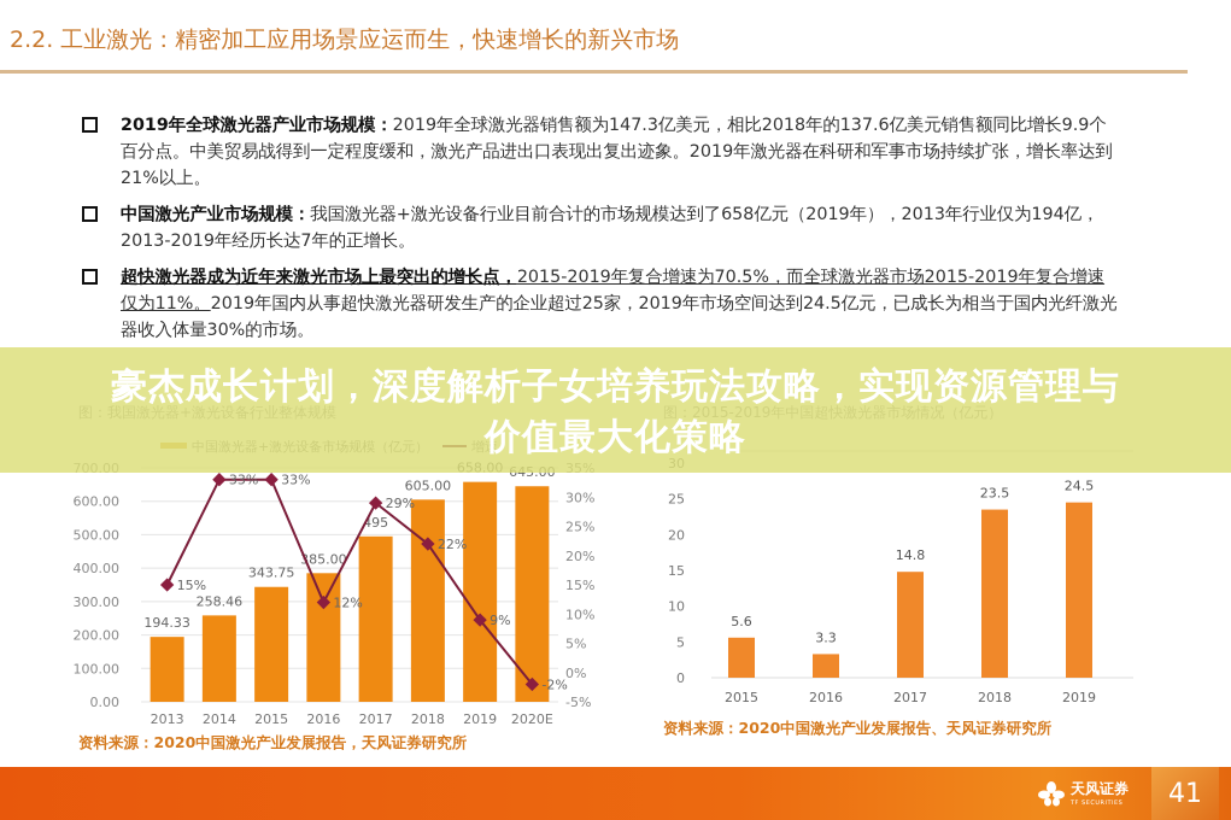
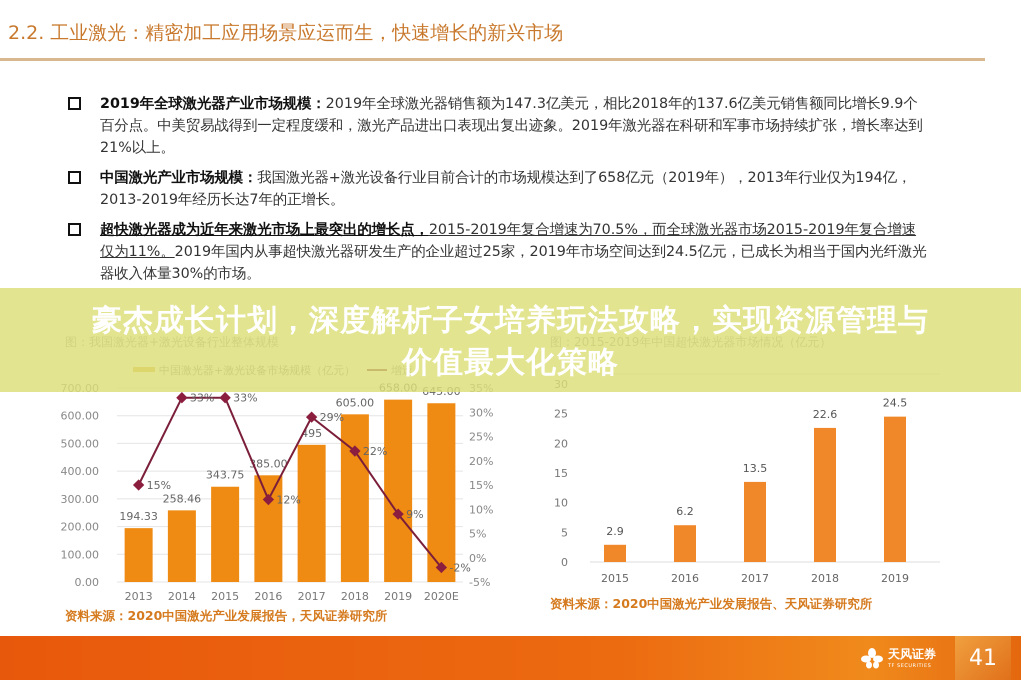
图：2015-2019年中国超快激光器市场情况（亿元）/2015: 5.6 -> 2.9
图：2015-2019年中国超快激光器市场情况（亿元）/2016: 3.3 -> 6.2
图：2015-2019年中国超快激光器市场情况（亿元）/2017: 14.8 -> 13.5
图：2015-2019年中国超快激光器市场情况（亿元）/2018: 23.5 -> 22.6
